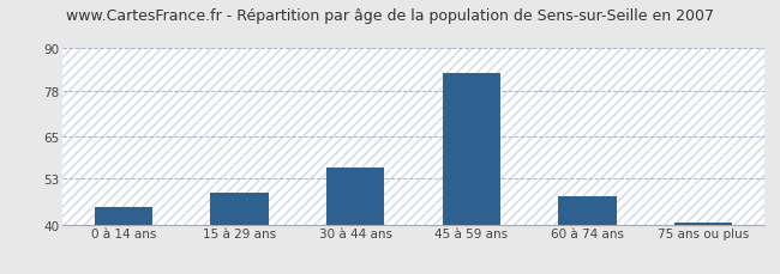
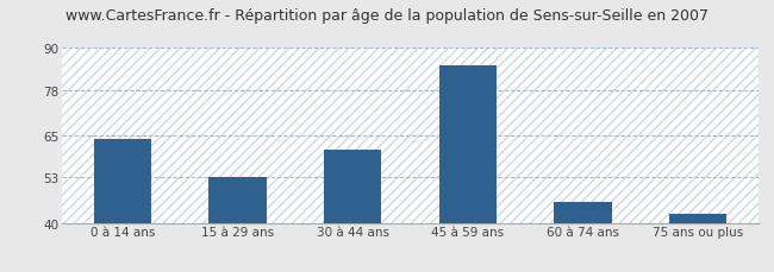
0 à 14 ans: 45.0 -> 64.0
15 à 29 ans: 49.0 -> 53.0
30 à 44 ans: 56.0 -> 61.0
45 à 59 ans: 83.0 -> 85.0
60 à 74 ans: 48.0 -> 46.0
75 ans ou plus: 40.5 -> 42.5
